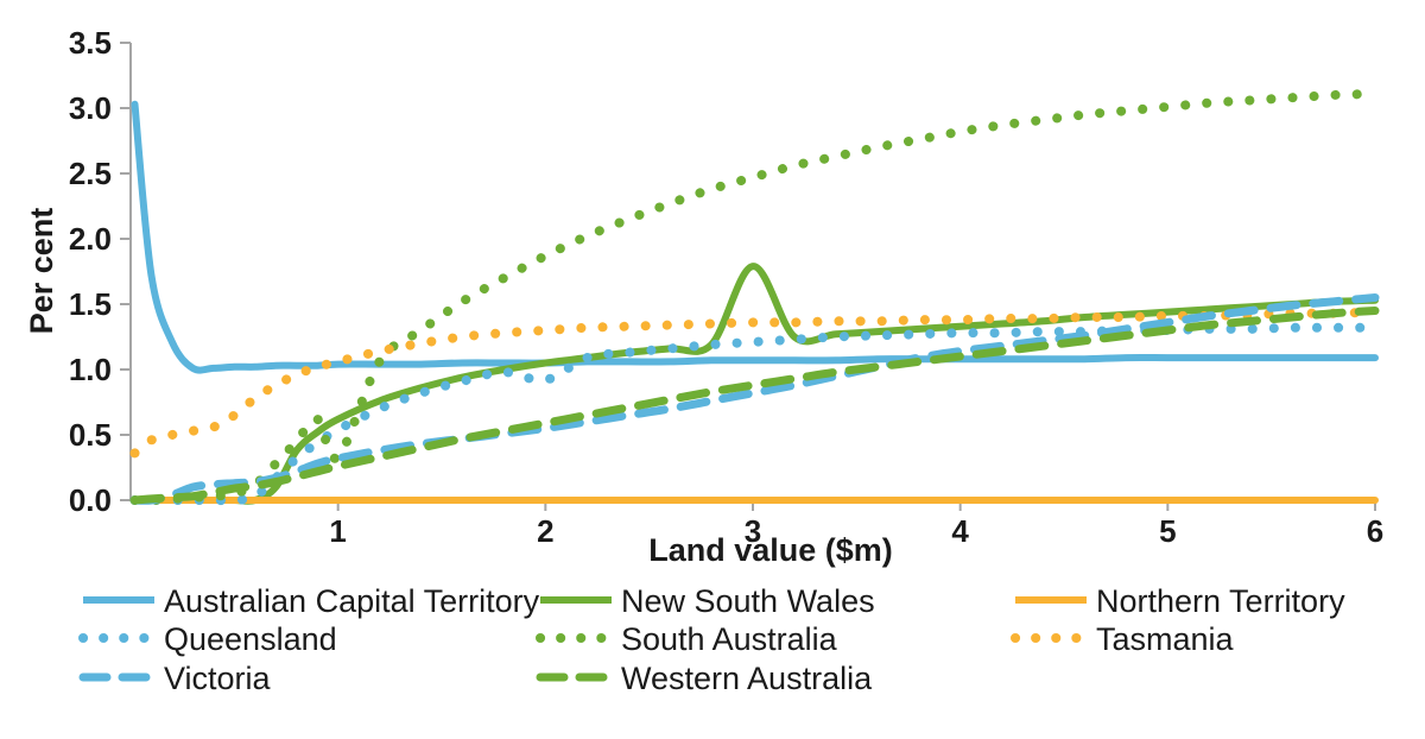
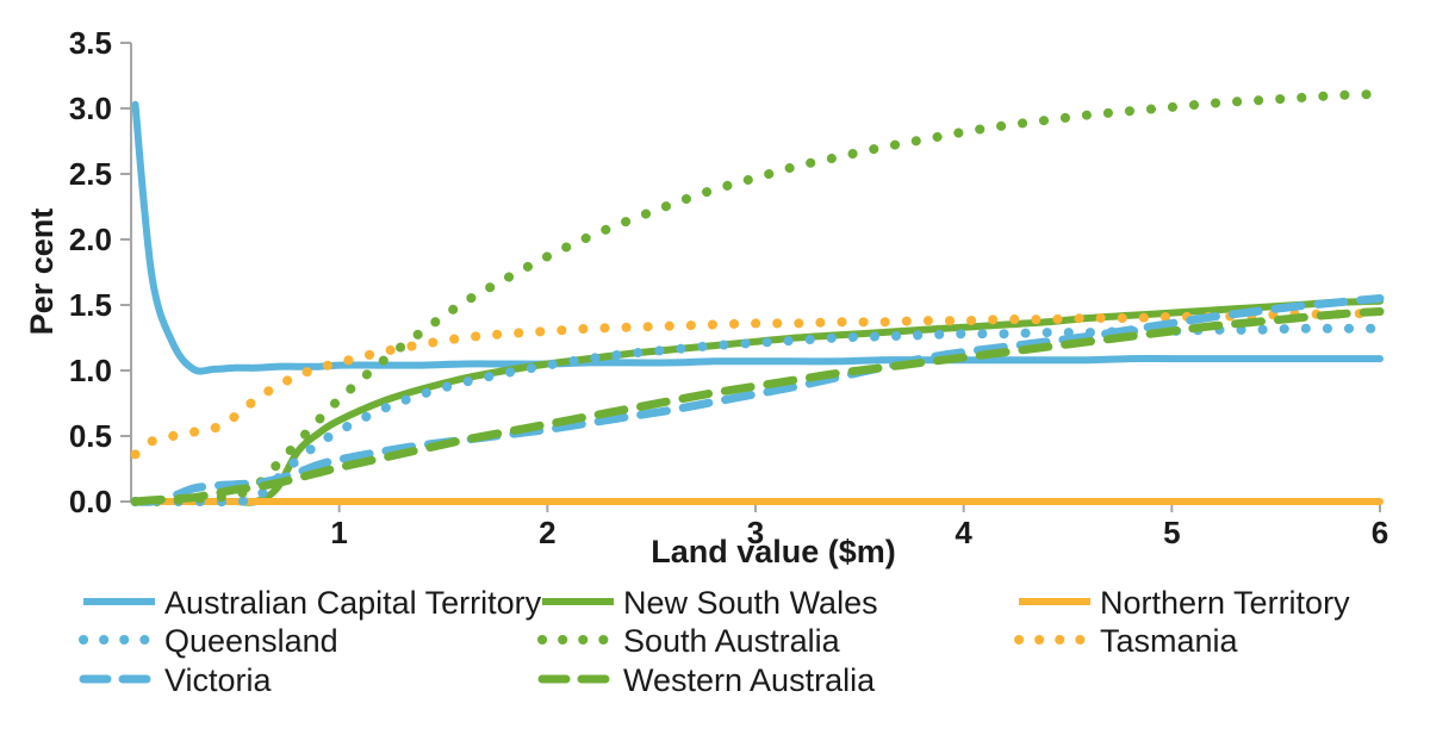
South Australia/1.0: 0.33 -> 0.78
Queensland/2.0: 0.92 -> 1.04
New South Wales/3.0: 1.79 -> 1.22
